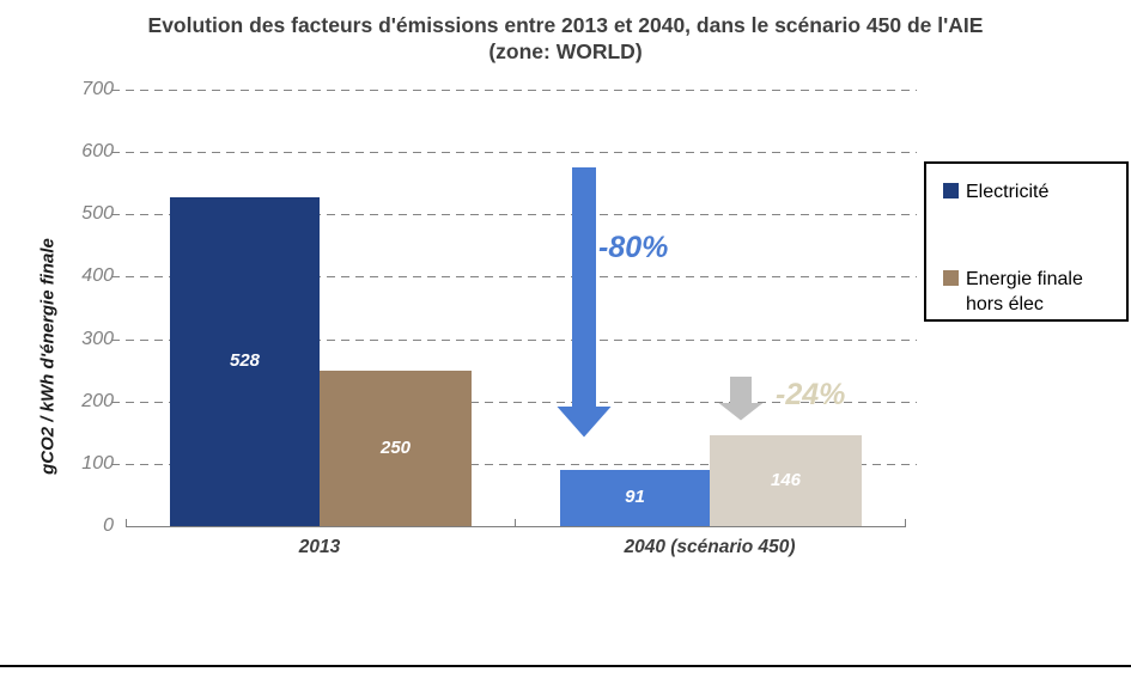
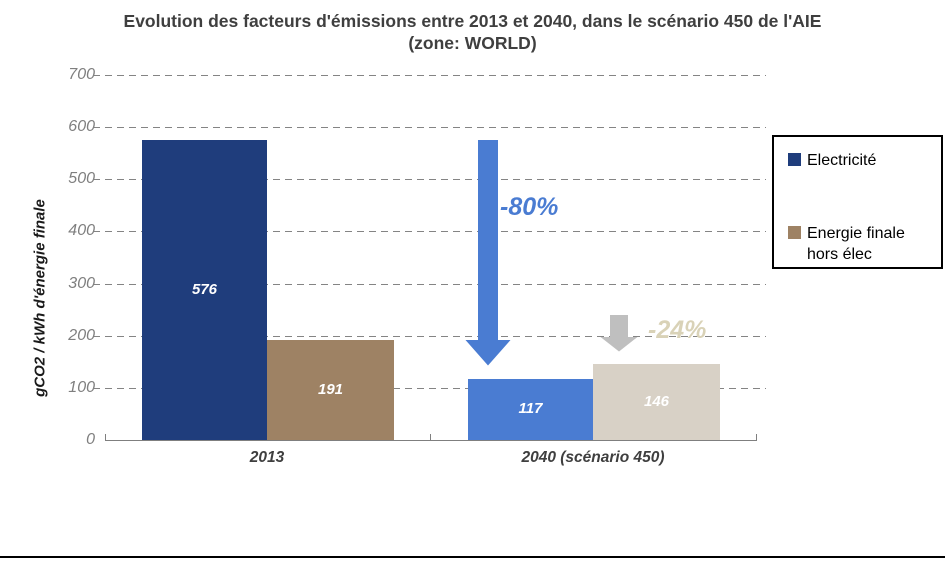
Electricité/2013: 528 -> 576
Energie finale hors élec/2013: 250 -> 191
Electricité/2040 (scénario 450): 91 -> 117
